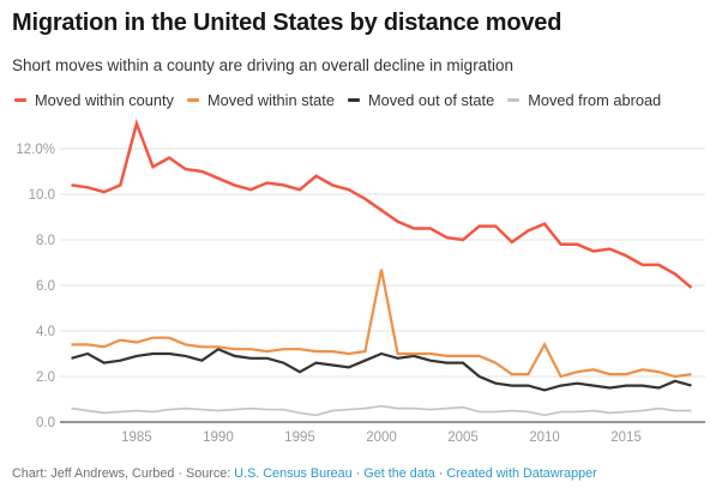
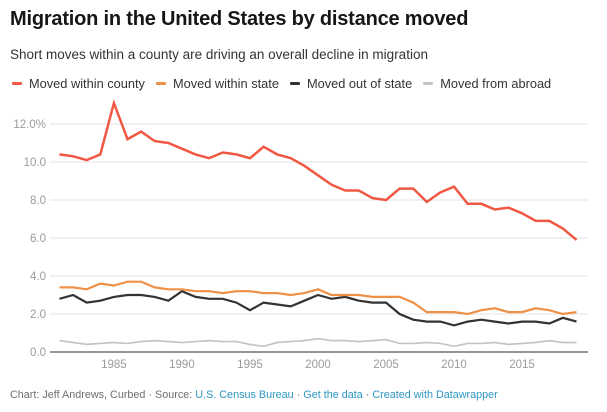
Moved within state/2000: 6.7% -> 3.3%
Moved within state/2010: 3.4% -> 2.1%
